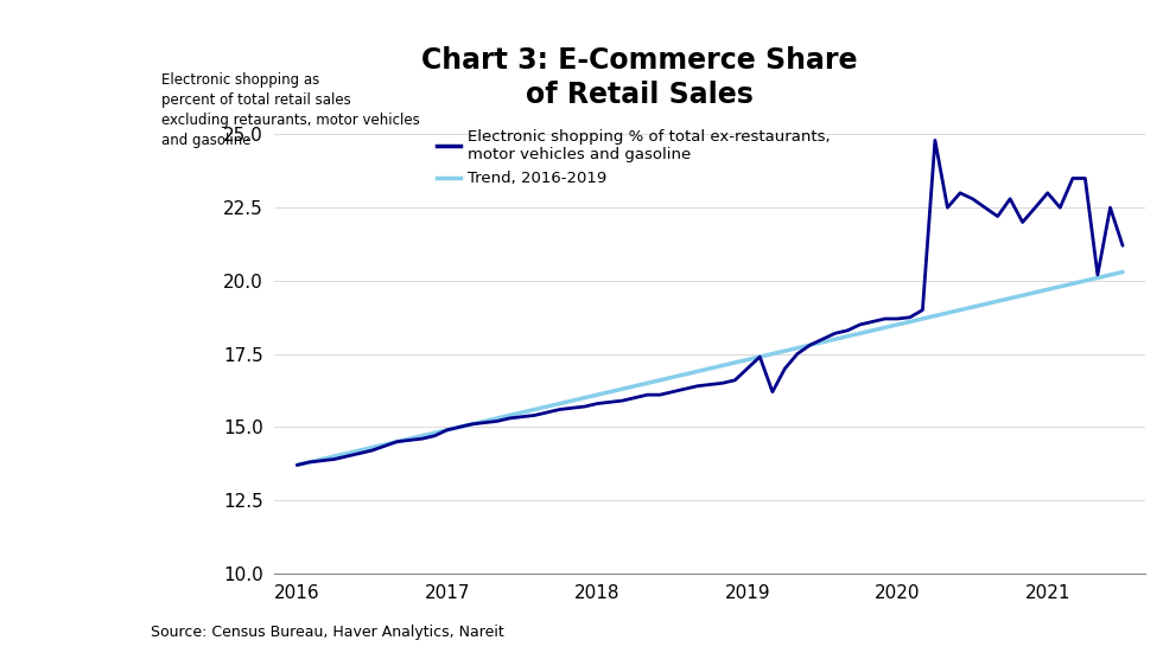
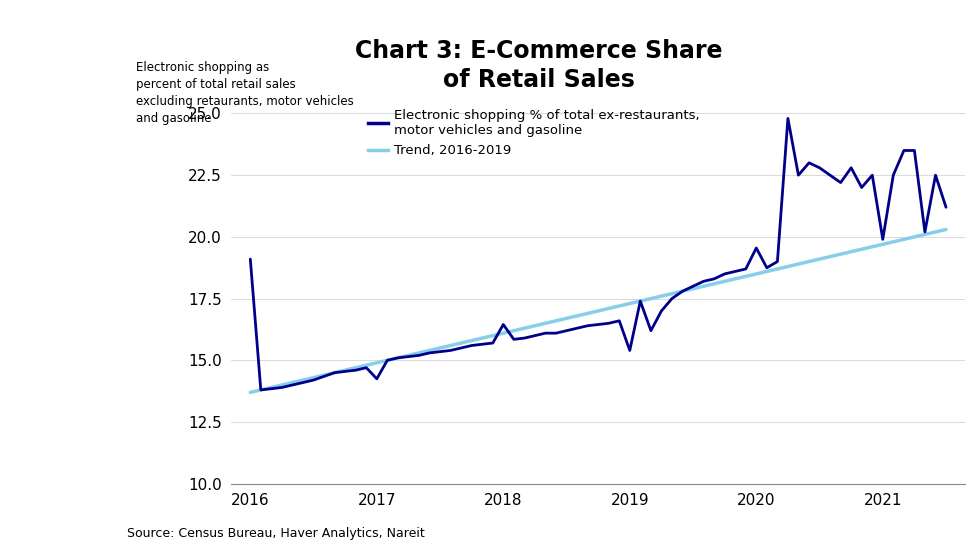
2016: 13.70 -> 19.10
2017: 14.90 -> 14.25
2018: 15.80 -> 16.45
2019: 17.00 -> 15.40
2020: 18.70 -> 19.55
2021: 23.00 -> 19.90
